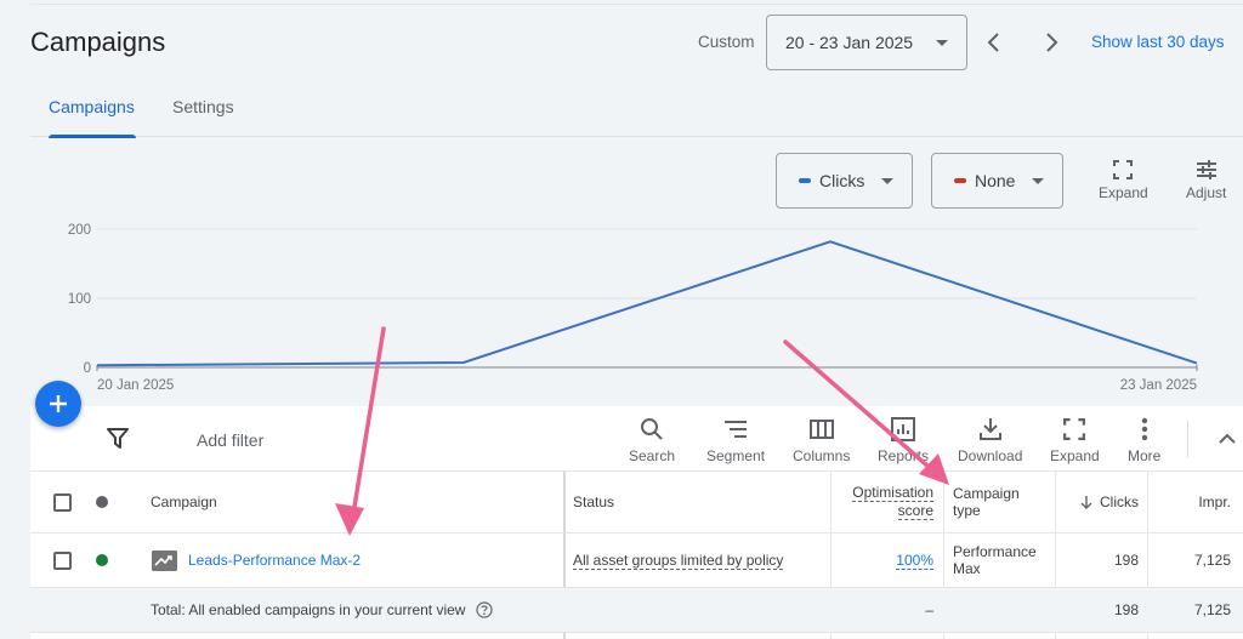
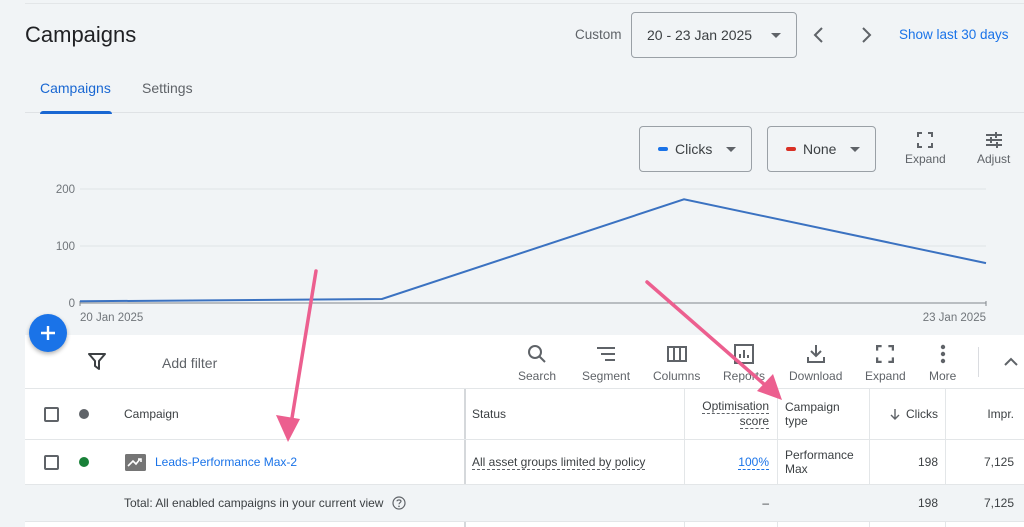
23 Jan 2025: 10 -> 70
